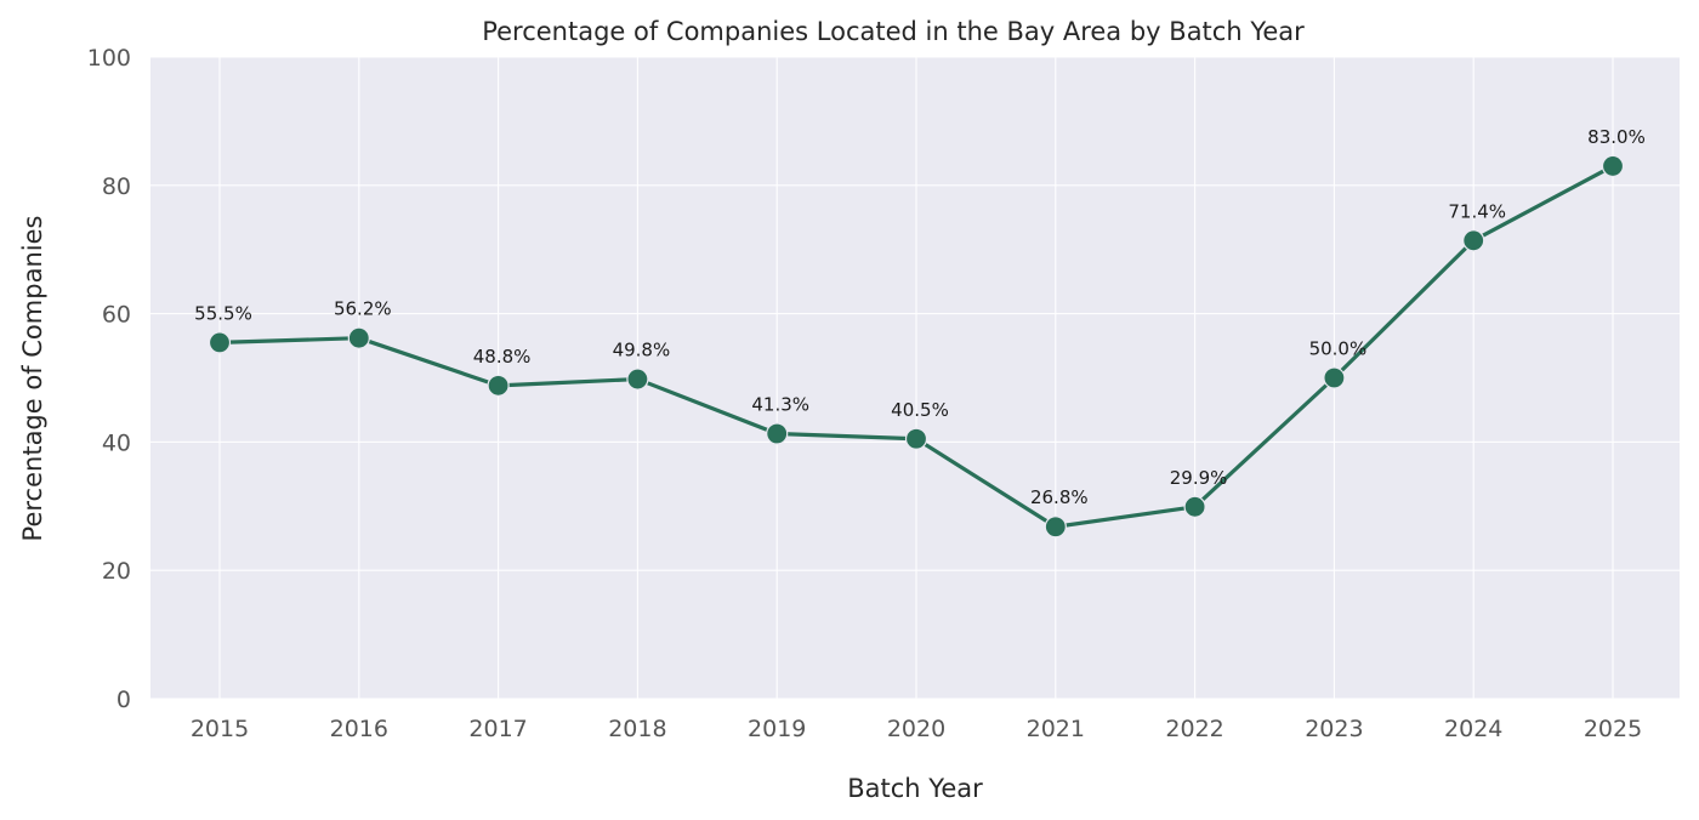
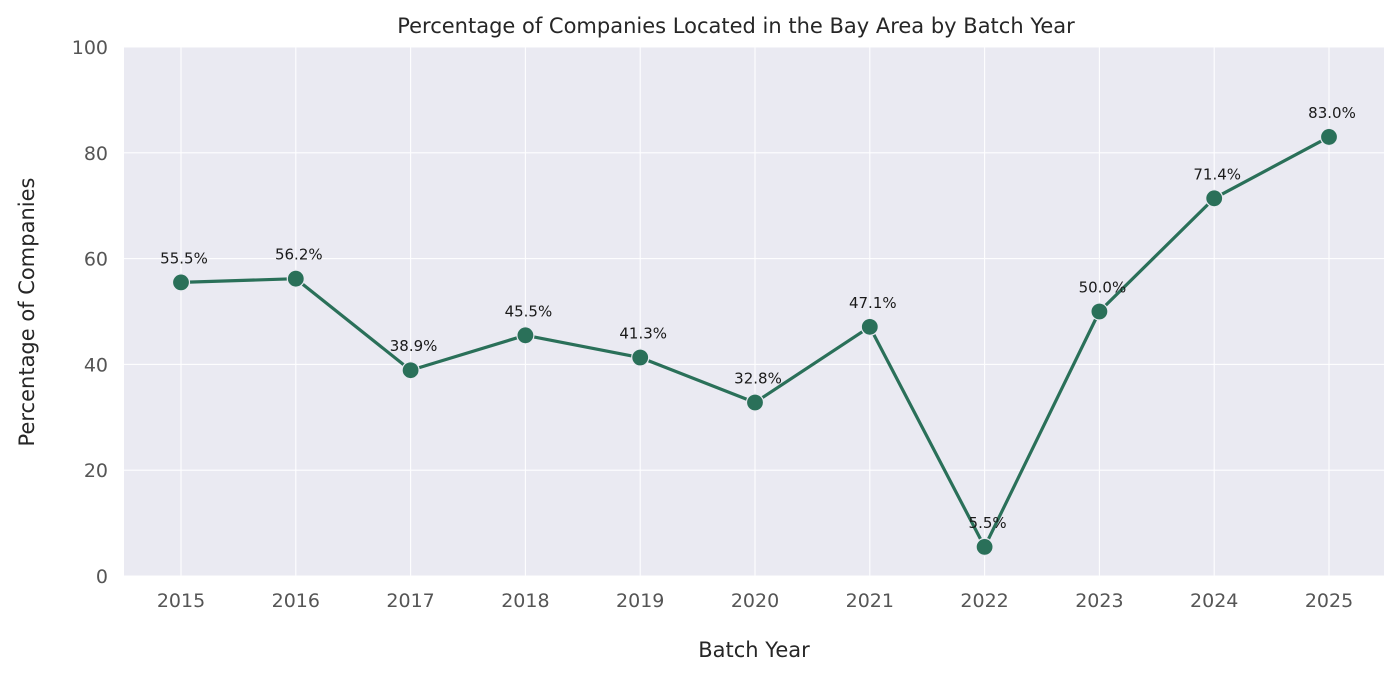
2017: 48.8% -> 38.9%
2018: 49.8% -> 45.5%
2020: 40.5% -> 32.8%
2021: 26.8% -> 47.1%
2022: 29.9% -> 5.5%
